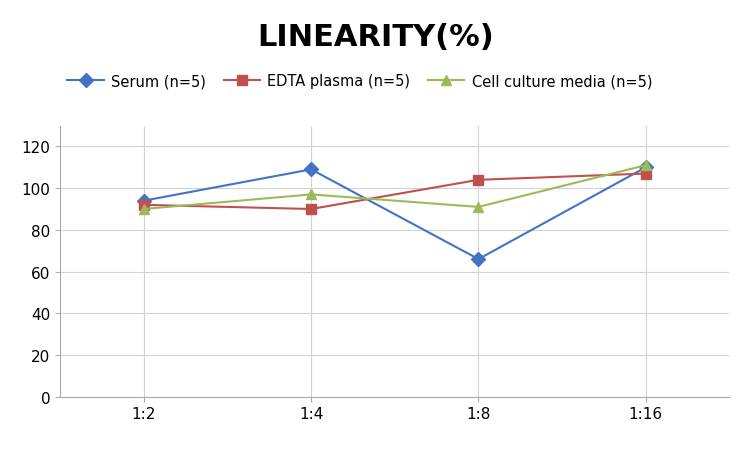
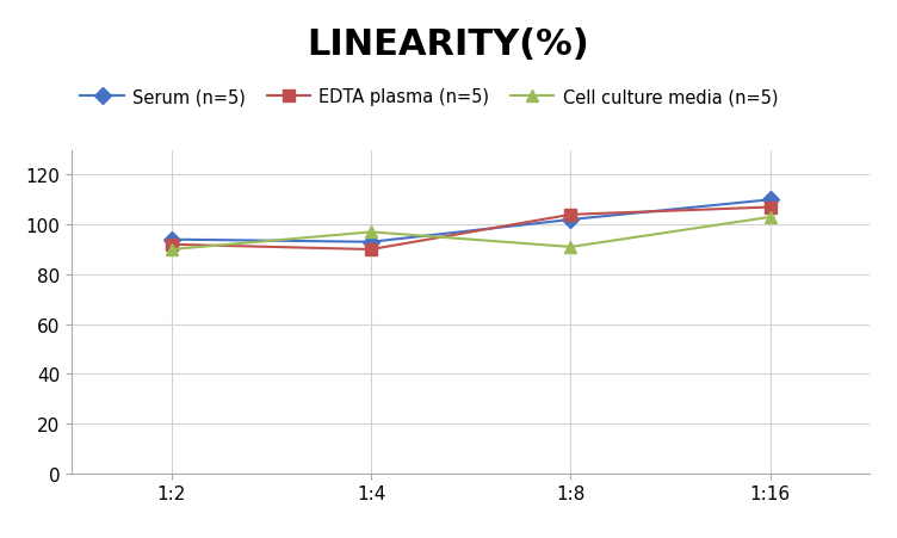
Serum (n=5)/1:4: 109 -> 93
Serum (n=5)/1:8: 66 -> 102
Cell culture media (n=5)/1:16: 111 -> 103
